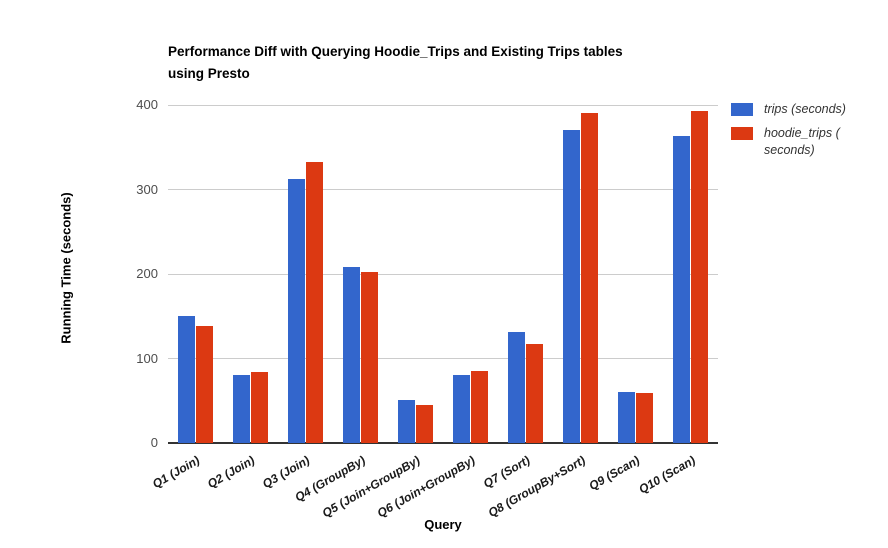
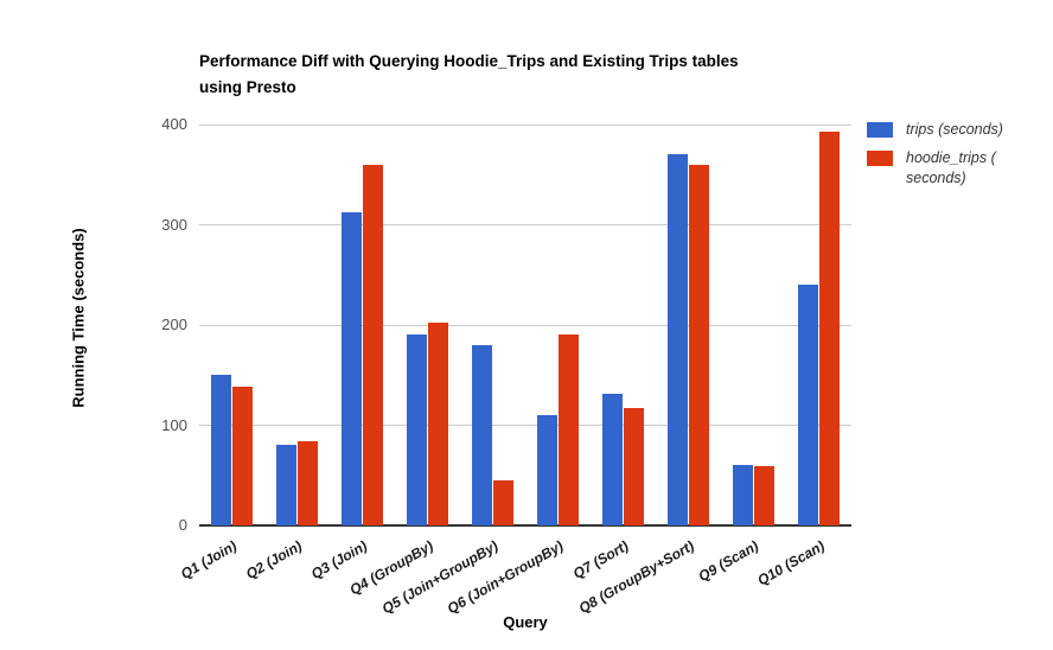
hoodie_trips (seconds)/Q3 (Join): 330 -> 360
trips (seconds)/Q4 (GroupBy): 210 -> 190
trips (seconds)/Q5 (Join+GroupBy): 50 -> 180
trips (seconds)/Q6 (Join+GroupBy): 80 -> 110
hoodie_trips (seconds)/Q6 (Join+GroupBy): 80 -> 190
hoodie_trips (seconds)/Q8 (GroupBy+Sort): 390 -> 360
trips (seconds)/Q10 (Scan): 360 -> 240
